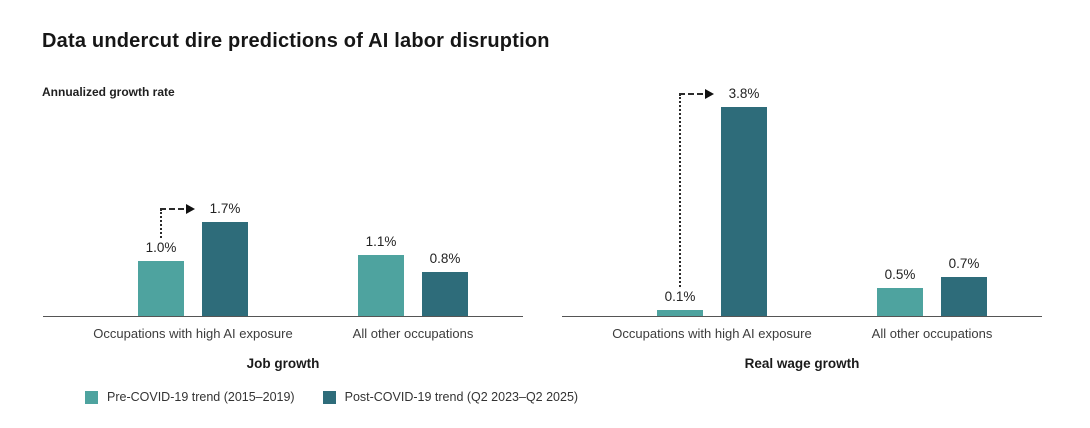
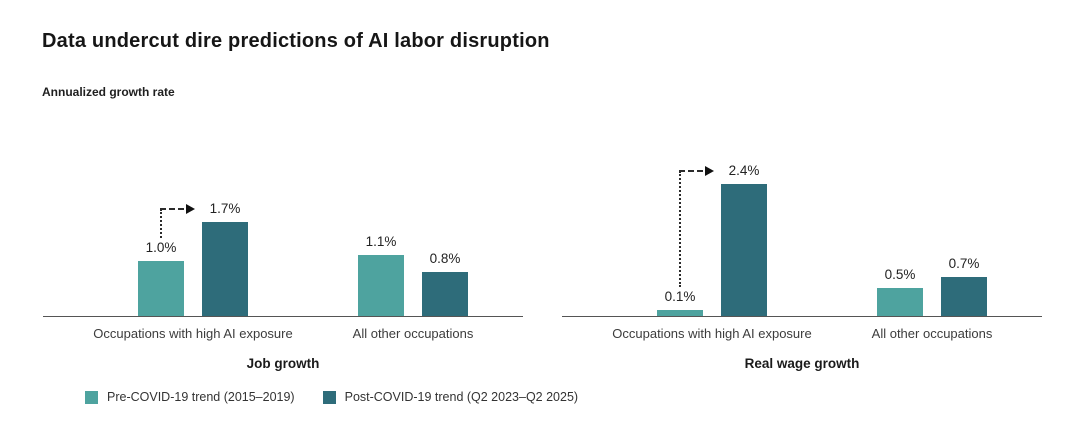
Real wage growth/Post-COVID-19 trend (Q2 2023–Q2 2025)/Occupations with high AI exposure: 3.8% -> 2.4%
